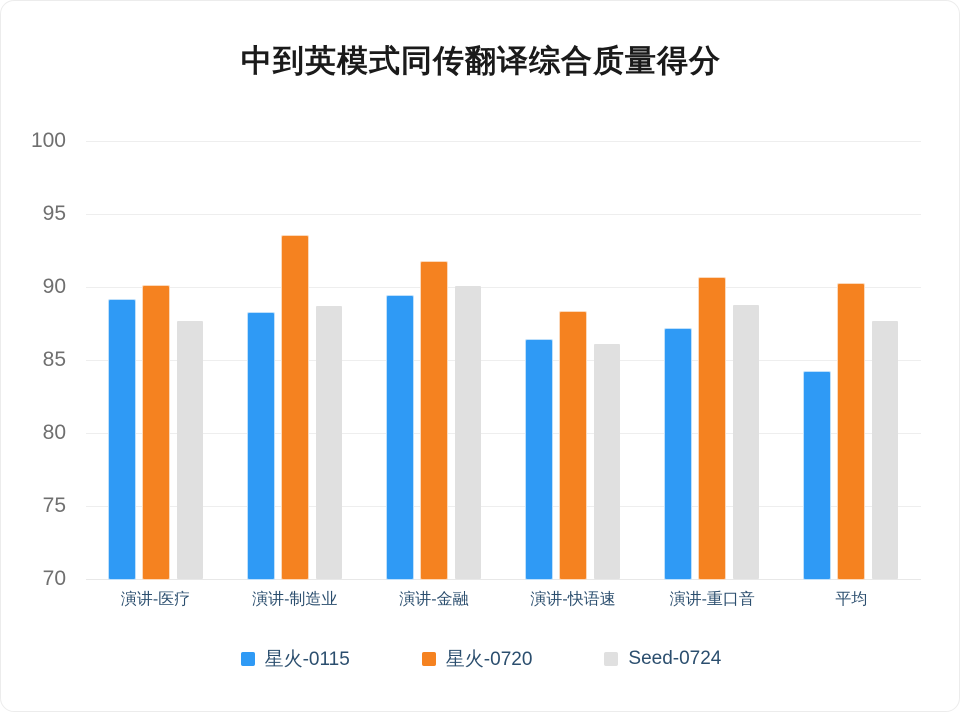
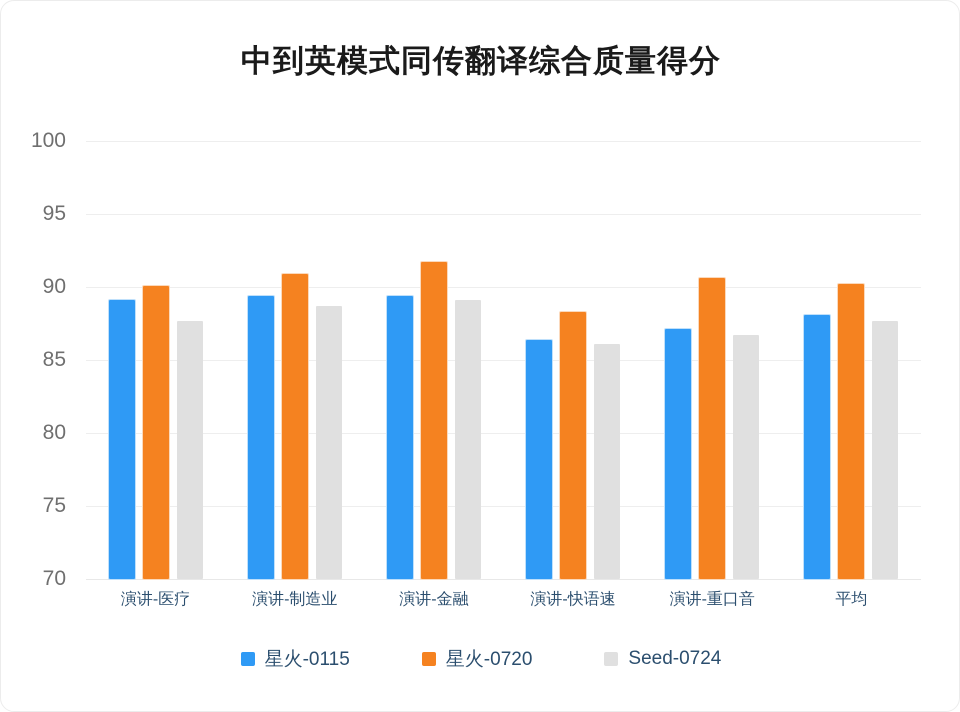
星火-0115/演讲-制造业: 88.2 -> 89.4
星火-0720/演讲-制造业: 93.5 -> 90.9
Seed-0724/演讲-金融: 90.1 -> 89.1
Seed-0724/演讲-重口音: 88.8 -> 86.7
星火-0115/平均: 84.2 -> 88.1
